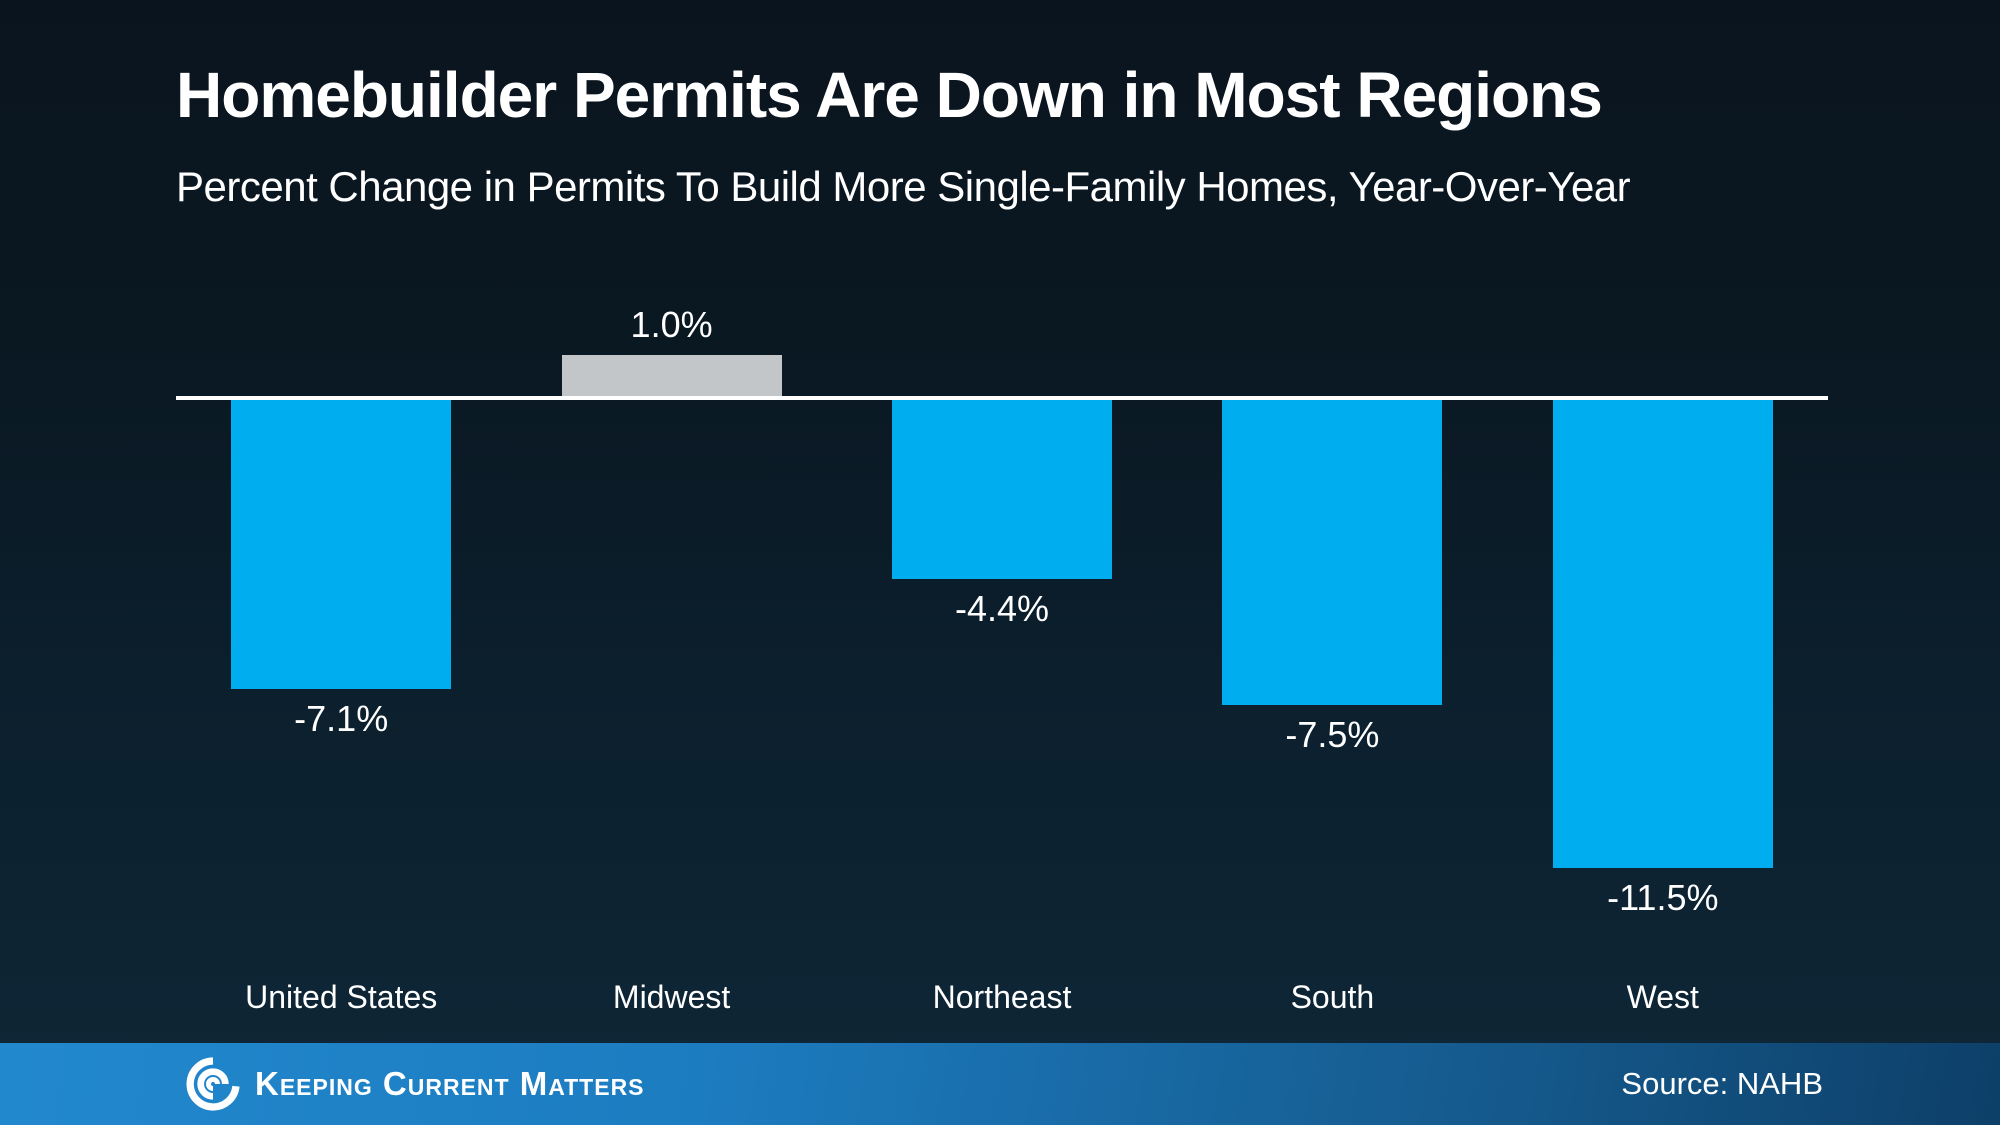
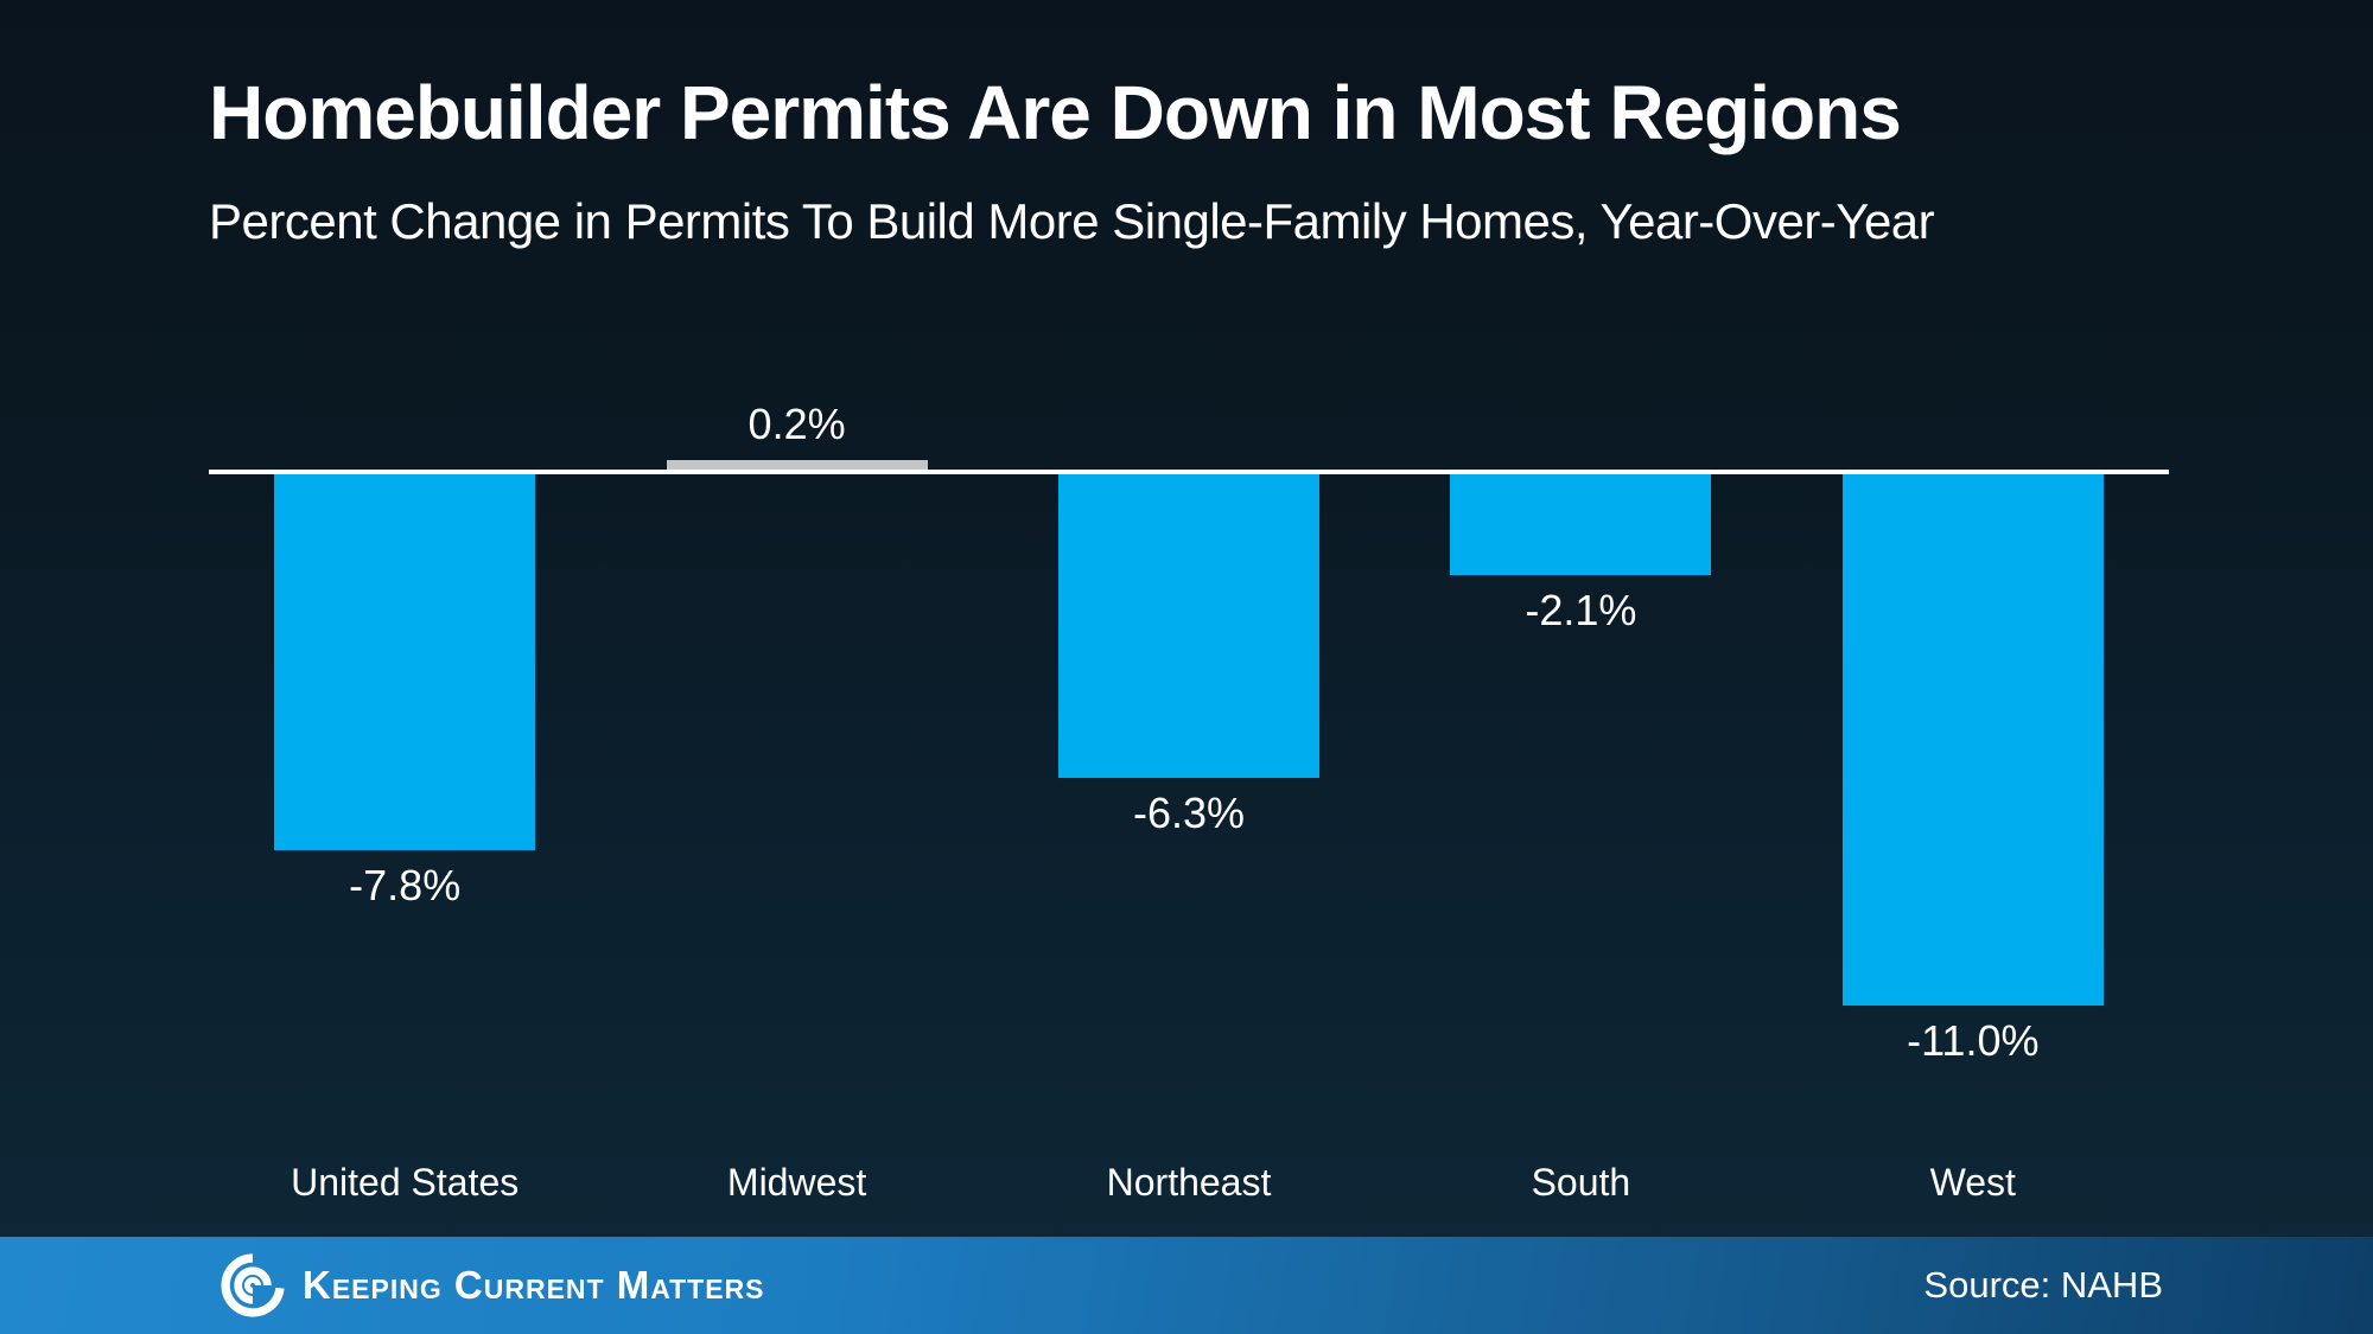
United States: -7.1% -> -7.8%
Midwest: 1.0% -> 0.2%
Northeast: -4.4% -> -6.3%
South: -7.5% -> -2.1%
West: -11.5% -> -11.0%
